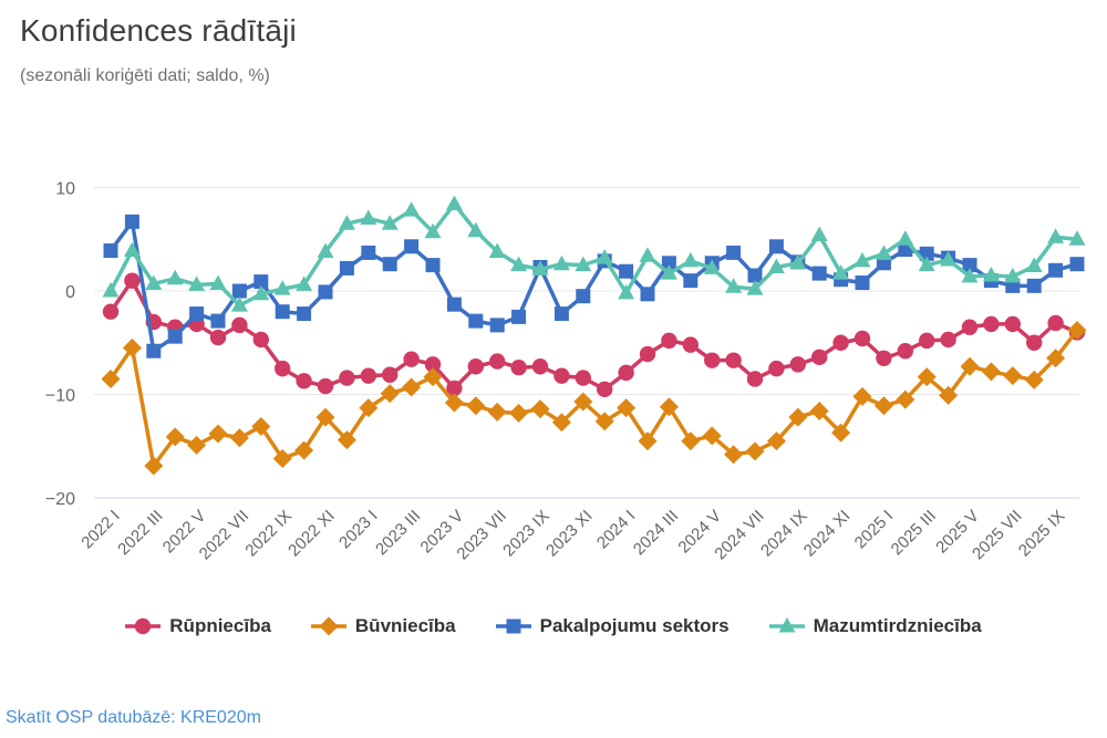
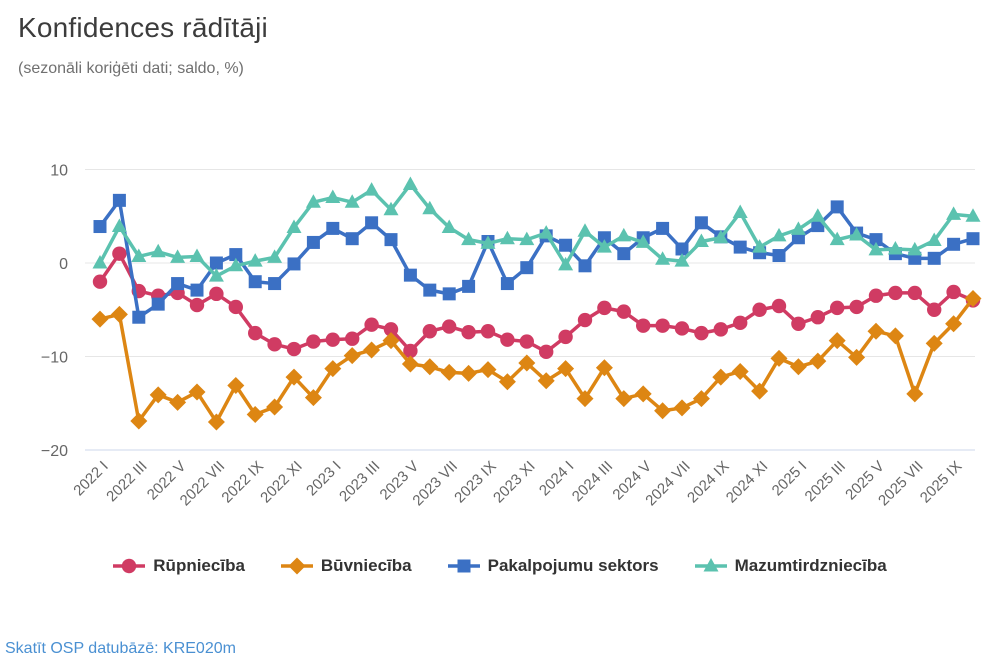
Būvniecība/2022 I: -8 -> -6
Būvniecība/2022 VII: -14 -> -17
Rūpniecība/2024 VII: -8 -> -7
Pakalpojumu sektors/2025 III: 4 -> 6
Būvniecība/2025 VII: -8 -> -14
